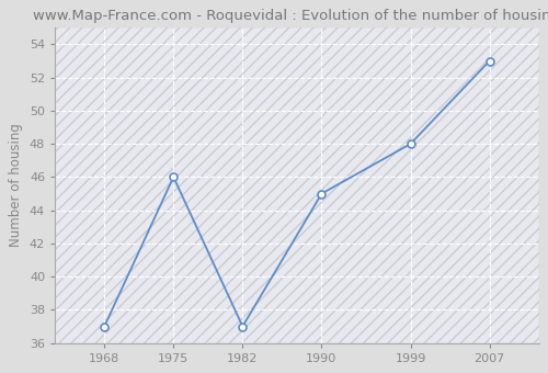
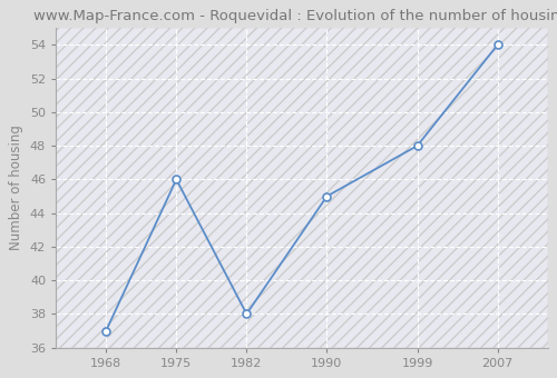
1982: 37 -> 38
2007: 53 -> 54
